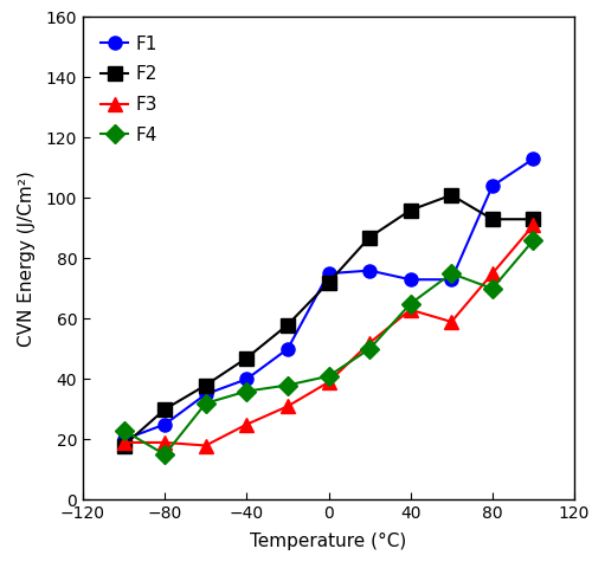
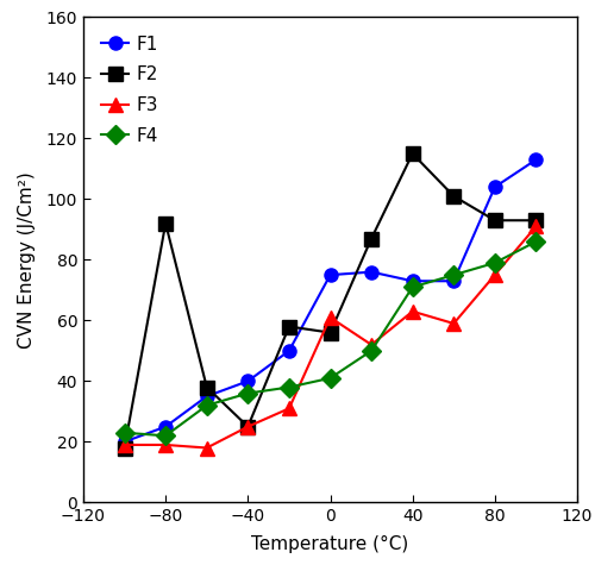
F2/−80: 30 -> 92
F4/−80: 15 -> 22
F2/−40: 47 -> 25
F2/0: 72 -> 56
F3/0: 39 -> 61
F2/40: 96 -> 115
F4/40: 65 -> 71
F4/80: 70 -> 79
